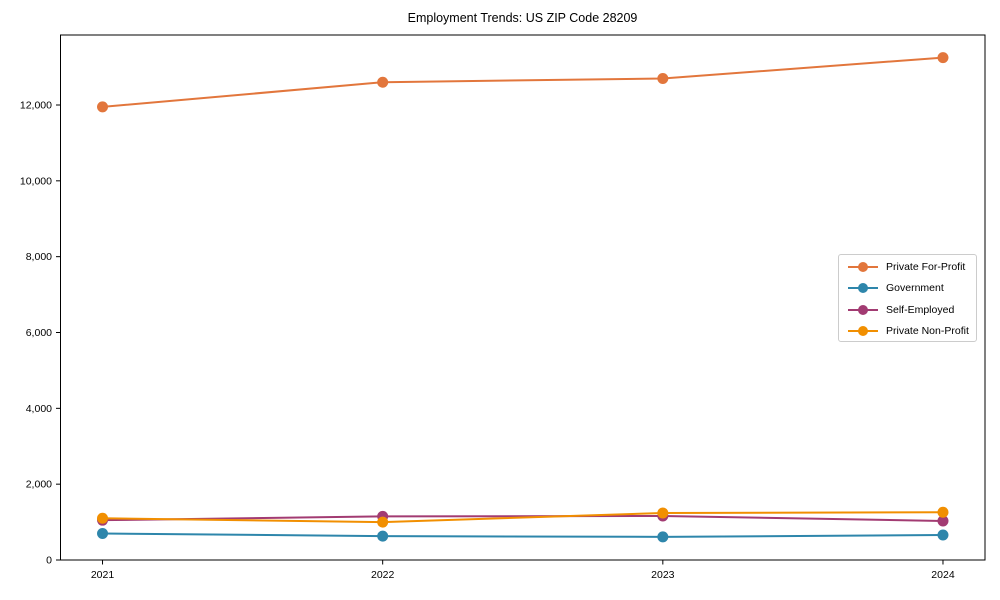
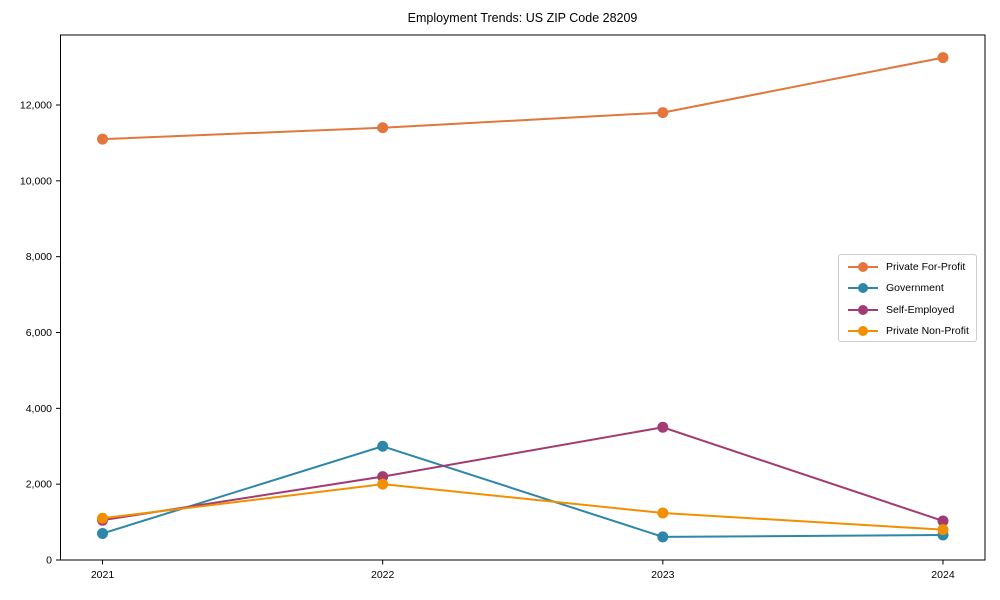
Private For-Profit/2021: 12000 -> 11100
Private For-Profit/2022: 12600 -> 11400
Government/2022: 600 -> 3000
Self-Employed/2022: 1200 -> 2200
Private Non-Profit/2022: 1000 -> 2000
Private For-Profit/2023: 12700 -> 11800
Self-Employed/2023: 1200 -> 3500
Private Non-Profit/2024: 1300 -> 800
